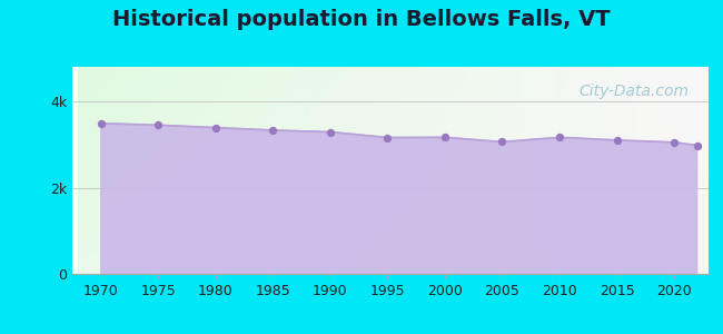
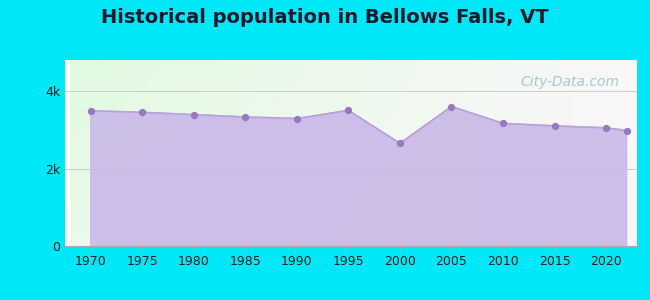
1995: 3.16k -> 3.50k
2000: 3.16k -> 2.65k
2005: 3.06k -> 3.60k
